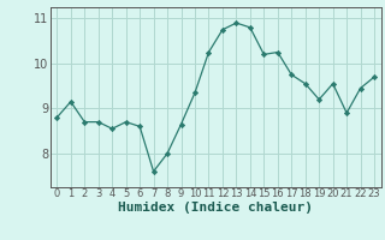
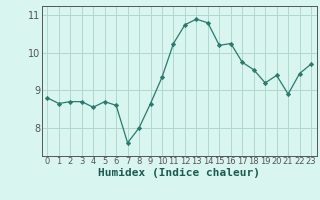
1: 9.15 -> 8.65
20: 9.55 -> 9.40
